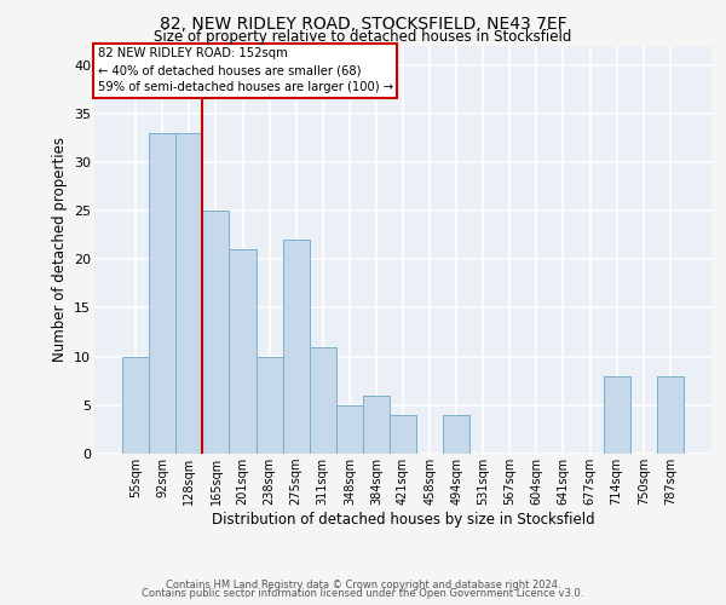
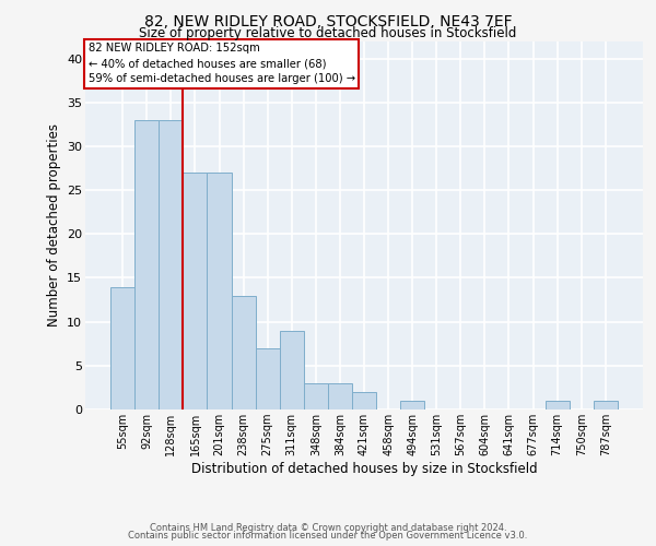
55sqm: 10 -> 14
165sqm: 25 -> 27
201sqm: 21 -> 27
238sqm: 10 -> 13
275sqm: 22 -> 7
311sqm: 11 -> 9
348sqm: 5 -> 3
384sqm: 6 -> 3
421sqm: 4 -> 2
494sqm: 4 -> 1
714sqm: 8 -> 1
787sqm: 8 -> 1
